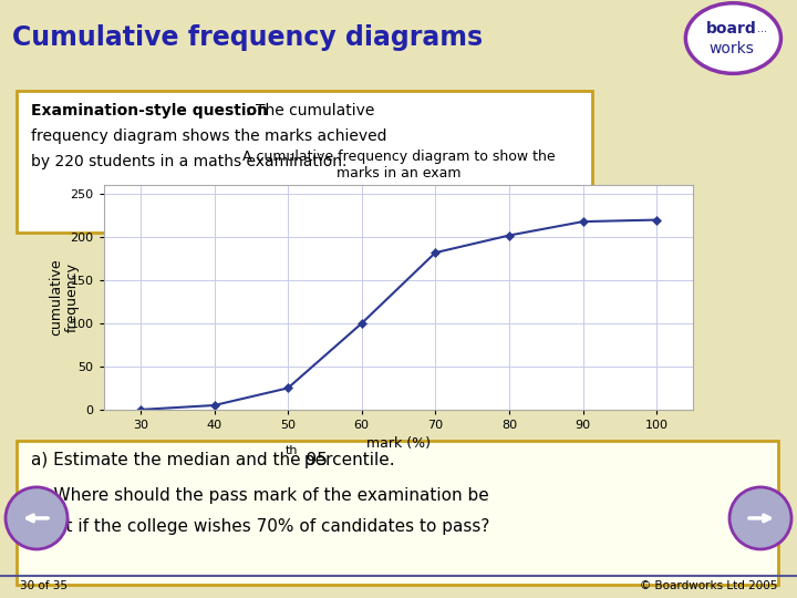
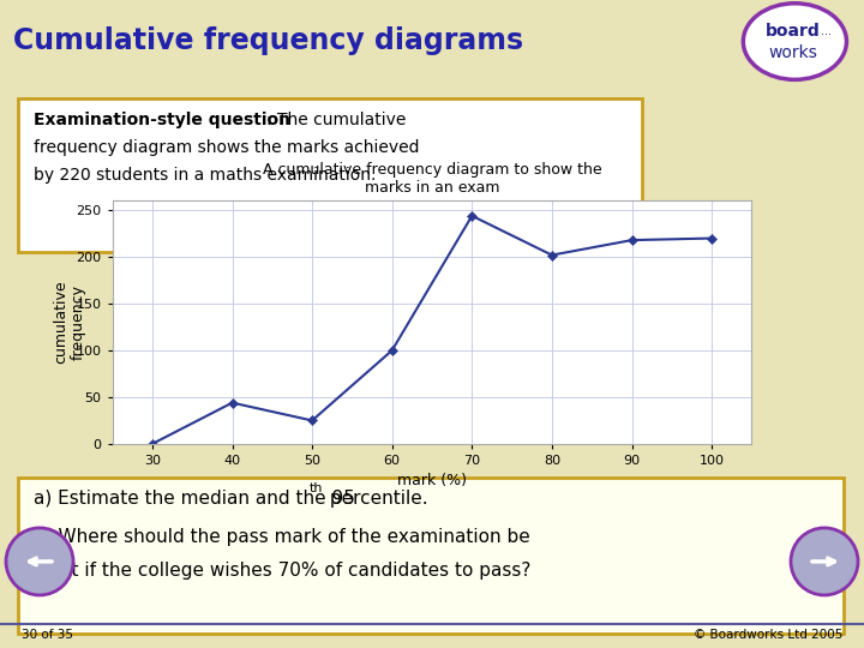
40: 5 -> 44
70: 182 -> 244
